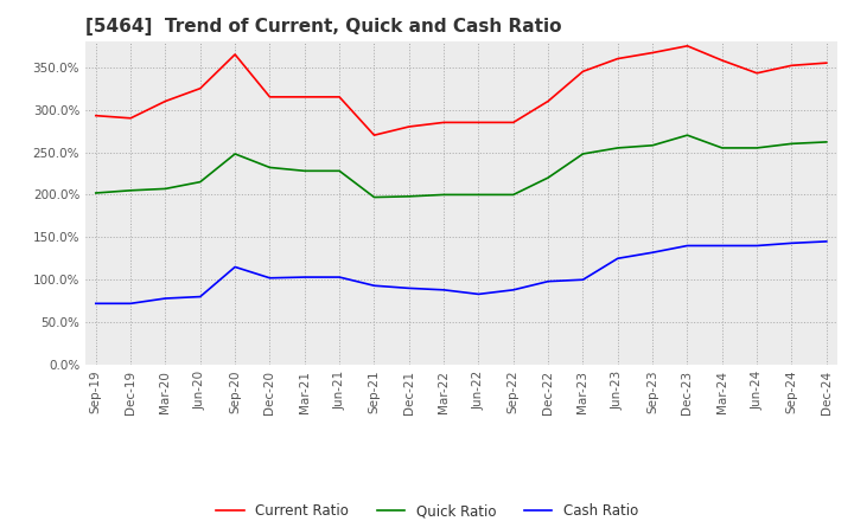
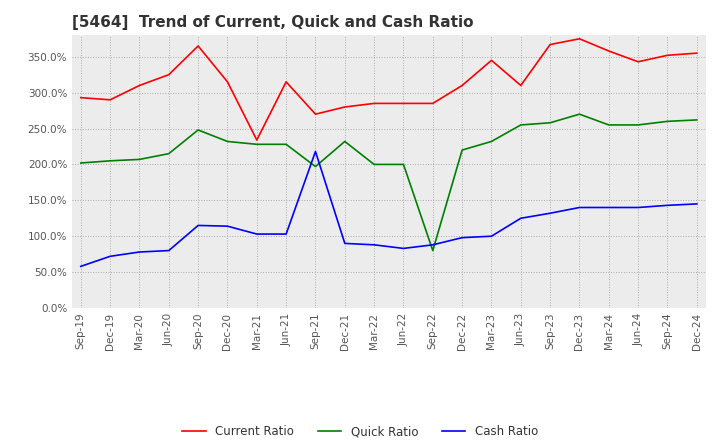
Cash Ratio/Sep-19: 72% -> 58%
Cash Ratio/Dec-20: 102% -> 114%
Current Ratio/Mar-21: 315% -> 234%
Cash Ratio/Sep-21: 93% -> 218%
Quick Ratio/Dec-21: 198% -> 232%
Quick Ratio/Sep-22: 200% -> 80%
Quick Ratio/Mar-23: 248% -> 232%
Current Ratio/Jun-23: 360% -> 310%
